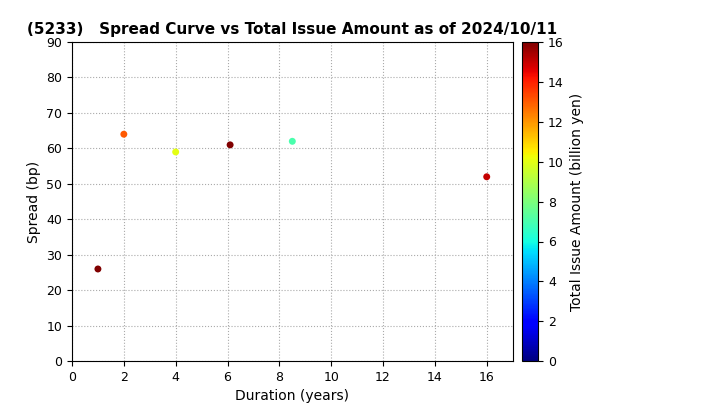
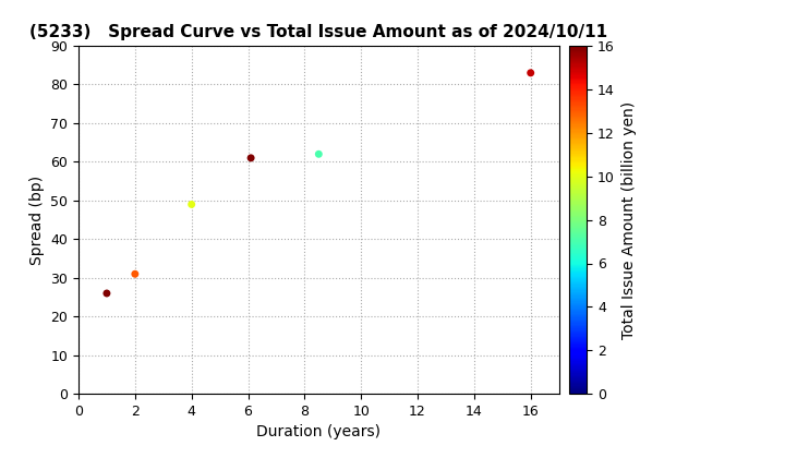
2: 64 -> 31
4: 59 -> 49
16: 52 -> 83
